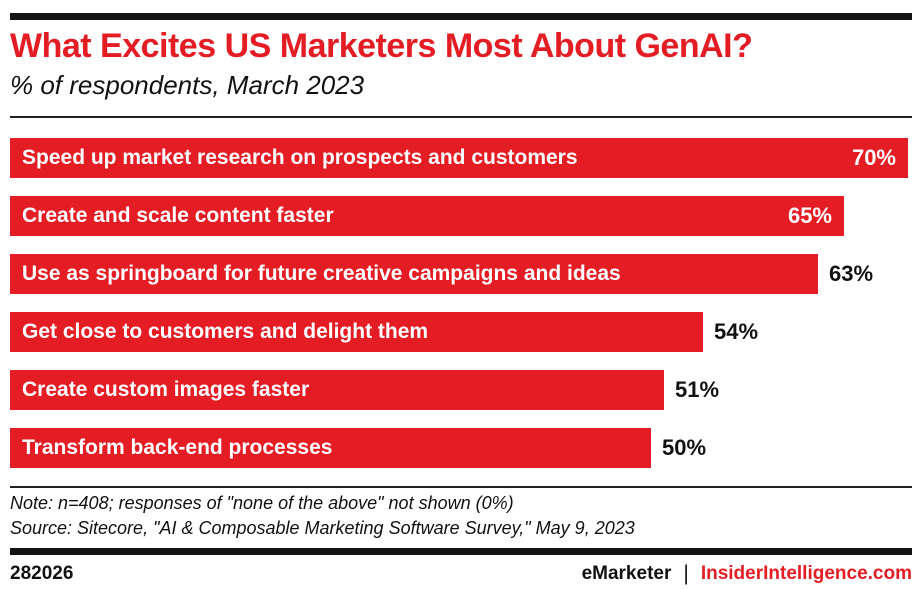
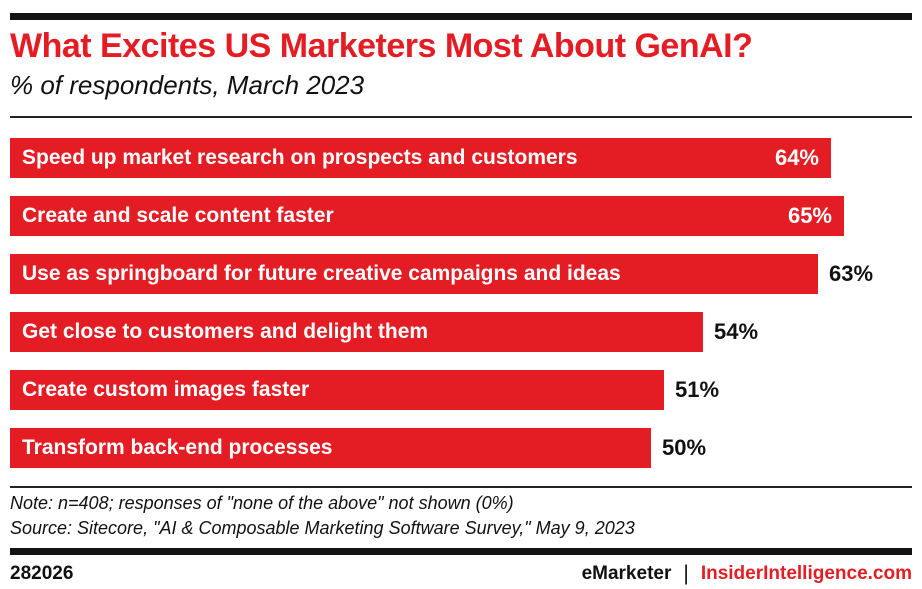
Speed up market research on prospects and customers: 70% -> 64%
